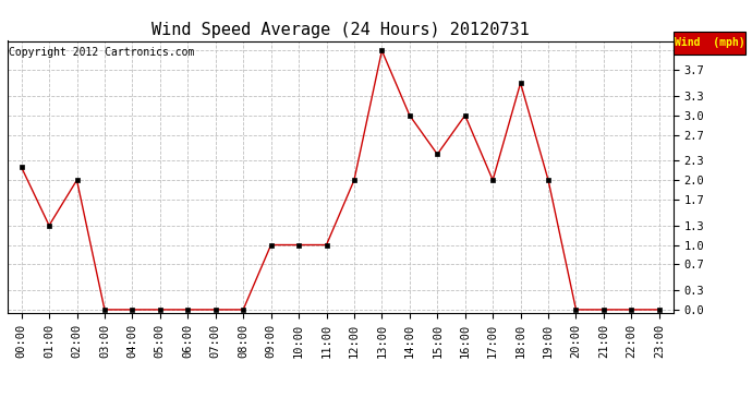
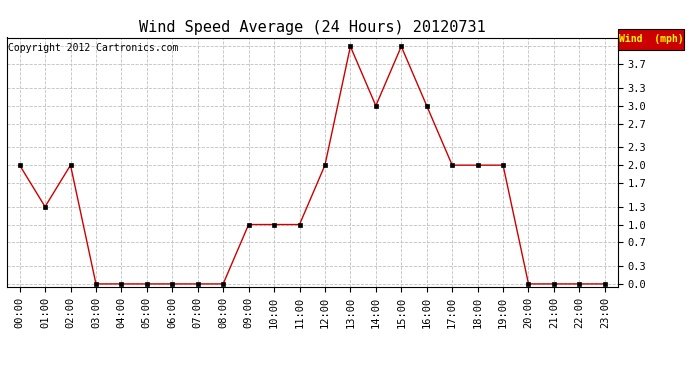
00:00: 2.2 -> 2.0
15:00: 2.4 -> 4.0
18:00: 3.5 -> 2.0
